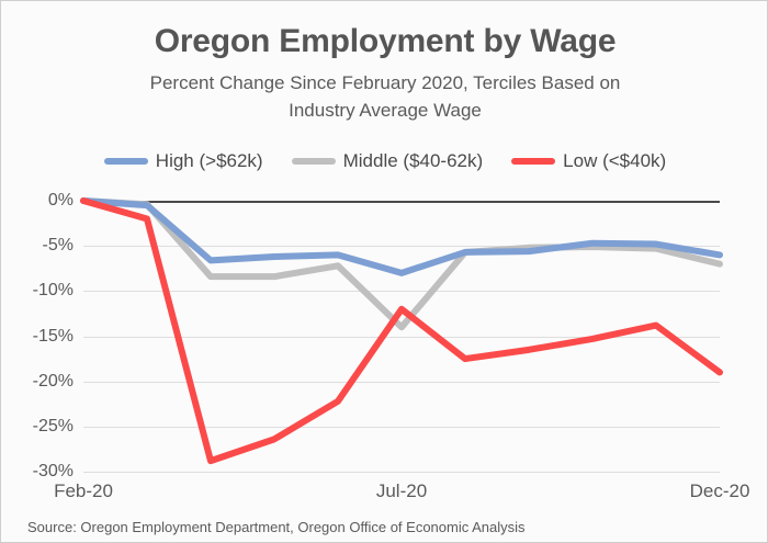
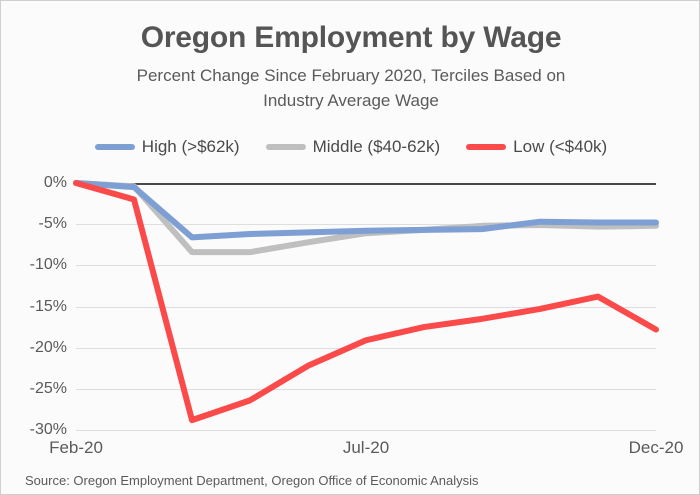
High (>$62k)/Jul-20: -8% -> -6%
Middle ($40-62k)/Jul-20: -14% -> -6%
Low (<$40k)/Jul-20: -12% -> -19%
High (>$62k)/Dec-20: -6% -> -5%
Middle ($40-62k)/Dec-20: -7% -> -5%
Low (<$40k)/Dec-20: -19% -> -18%
